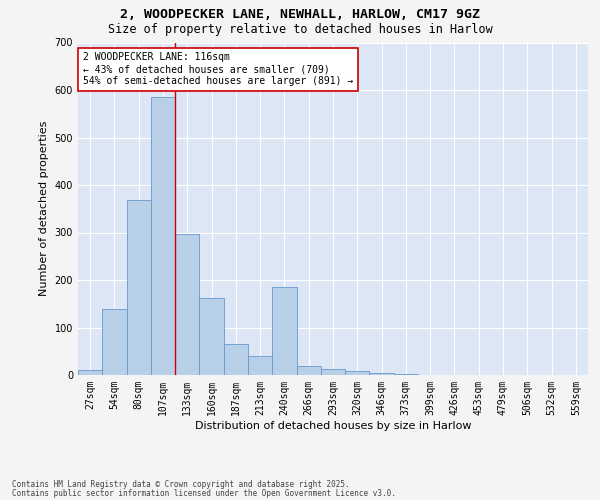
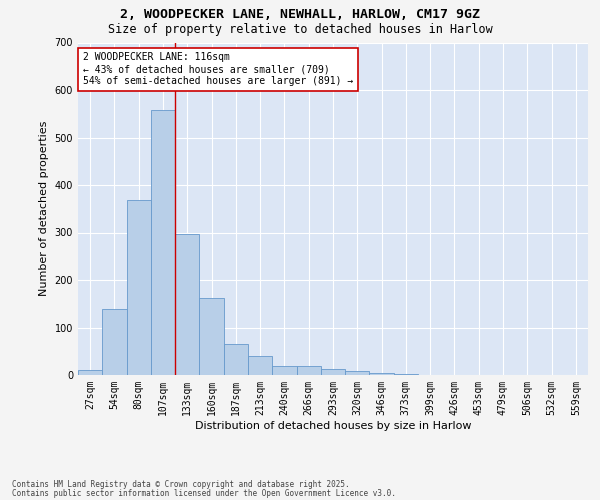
107sqm: 585 -> 557
240sqm: 185 -> 20
